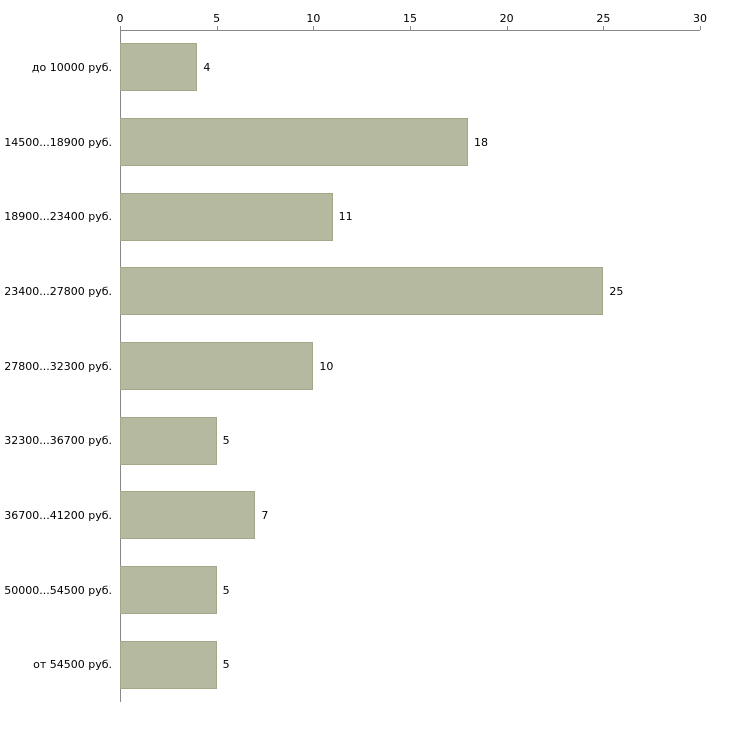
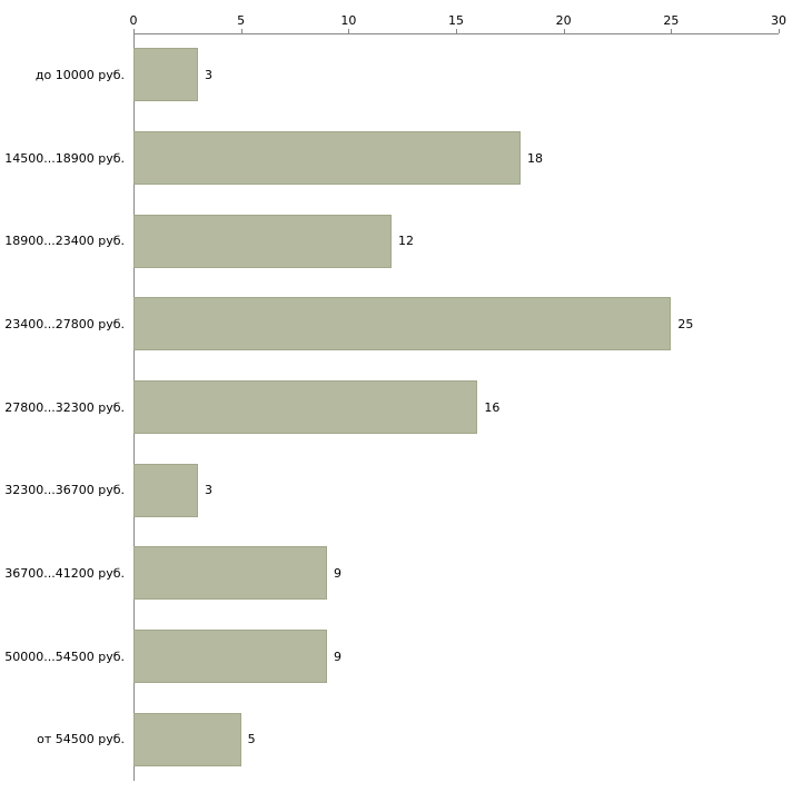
до 10000 руб.: 4 -> 3
18900...23400 руб.: 11 -> 12
27800...32300 руб.: 10 -> 16
32300...36700 руб.: 5 -> 3
36700...41200 руб.: 7 -> 9
50000...54500 руб.: 5 -> 9
